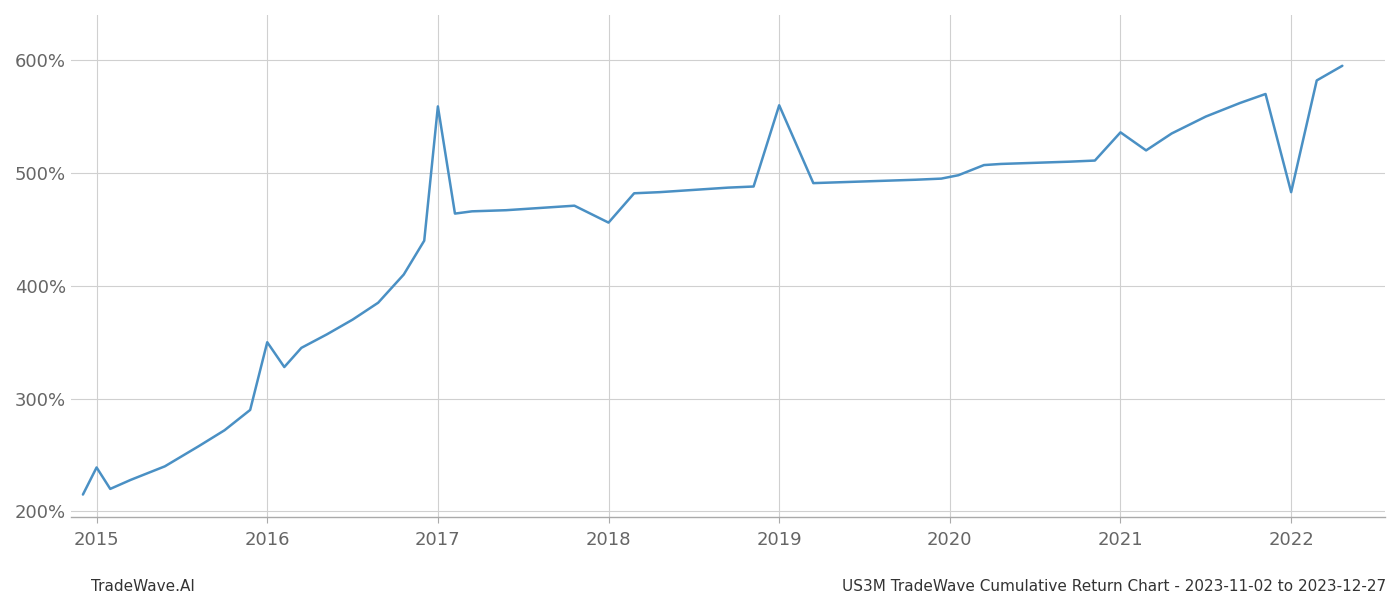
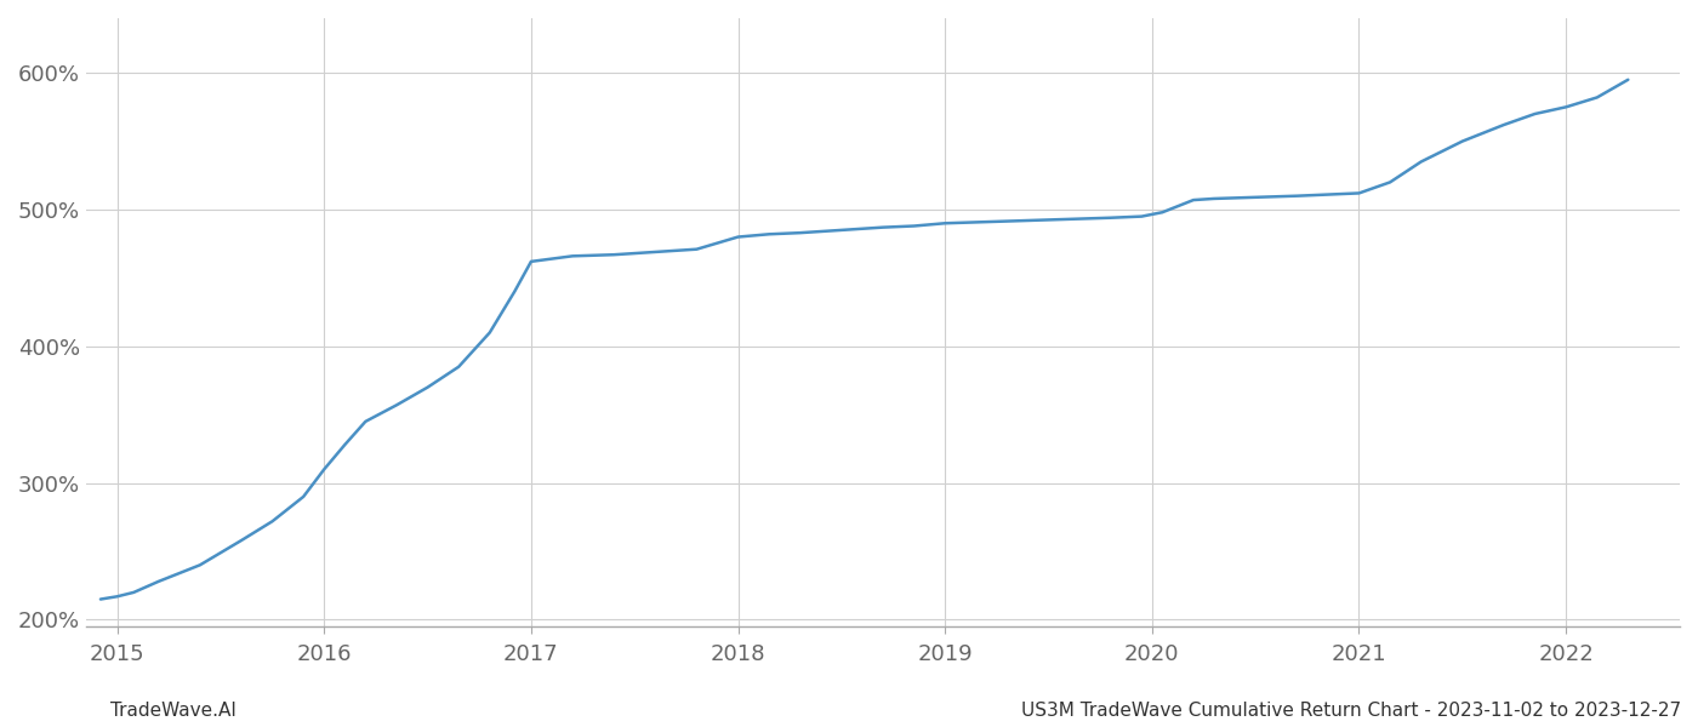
2015: 239% -> 217%
2016: 350% -> 310%
2017: 559% -> 462%
2018: 456% -> 480%
2019: 560% -> 490%
2021: 536% -> 512%
2022: 483% -> 575%
